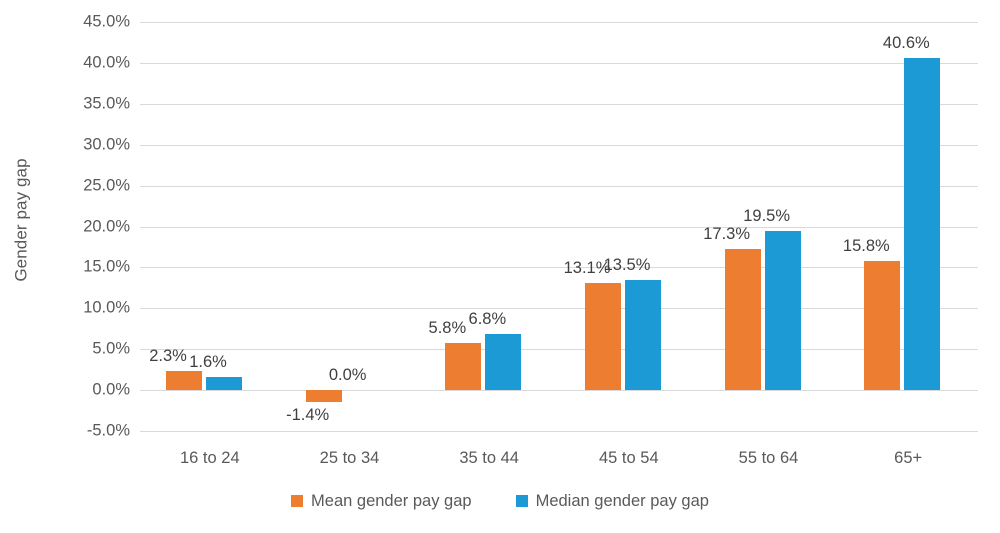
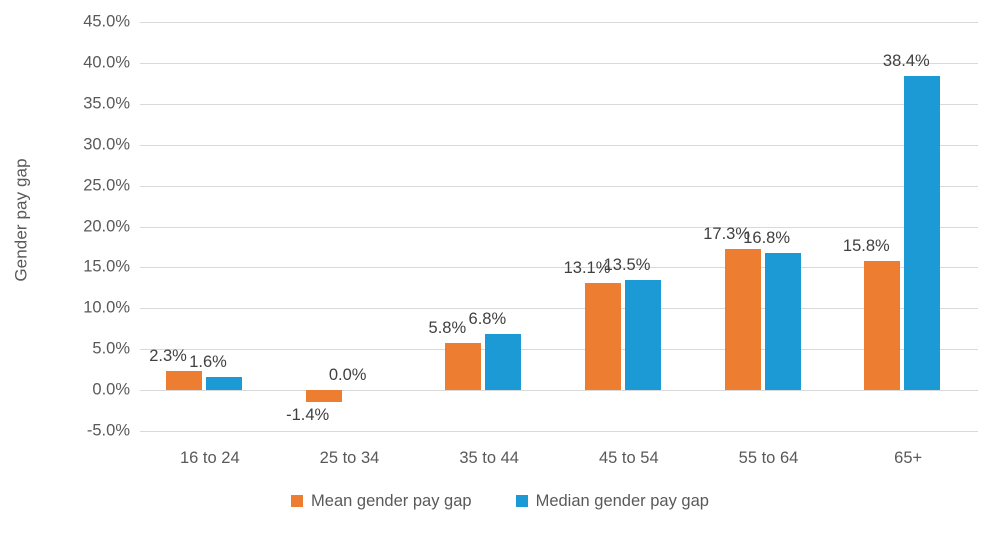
Median gender pay gap/55 to 64: 19.5% -> 16.8%
Median gender pay gap/65+: 40.6% -> 38.4%
